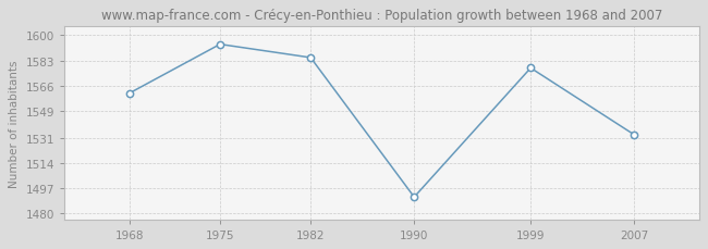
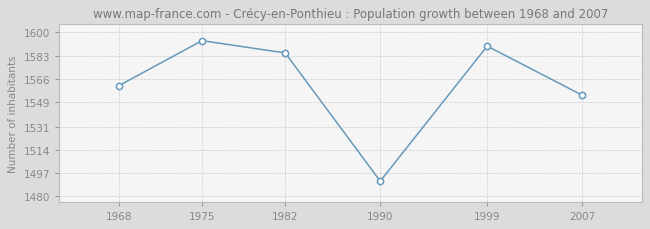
1999: 1578 -> 1590
2007: 1533 -> 1554
